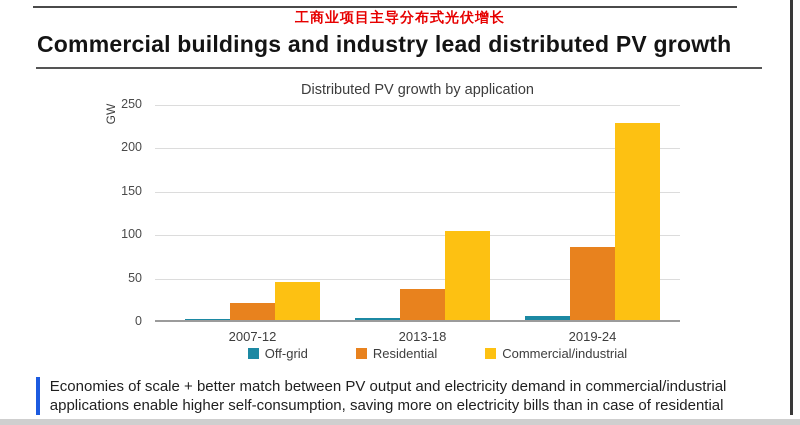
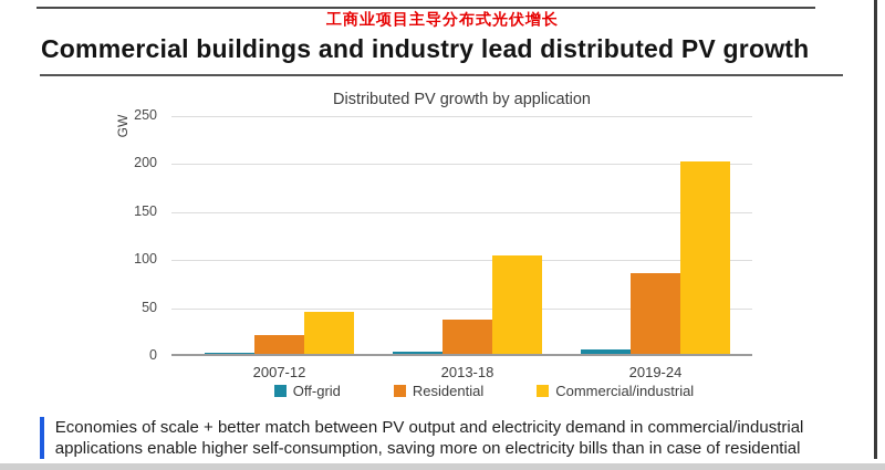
Commercial/industrial/2019-24: 230 -> 200
